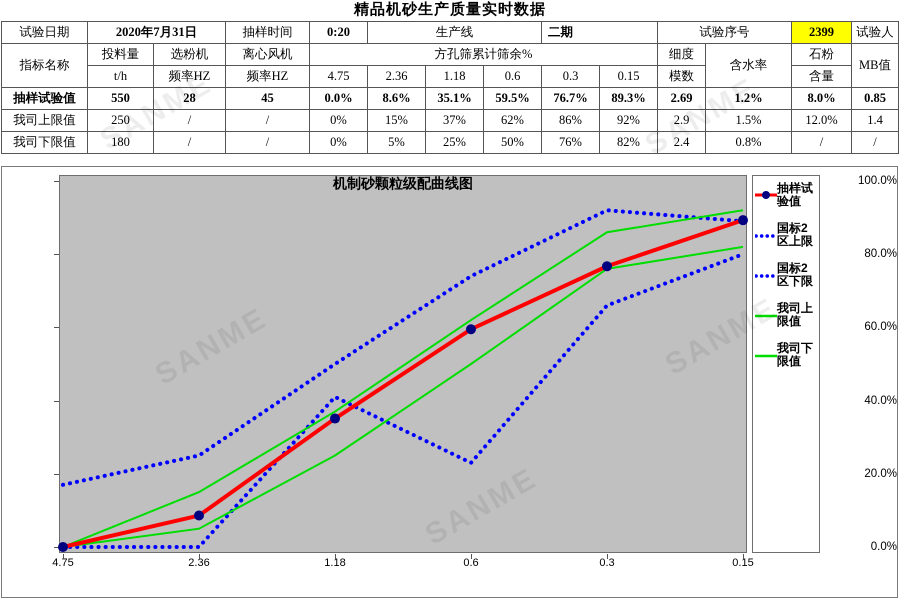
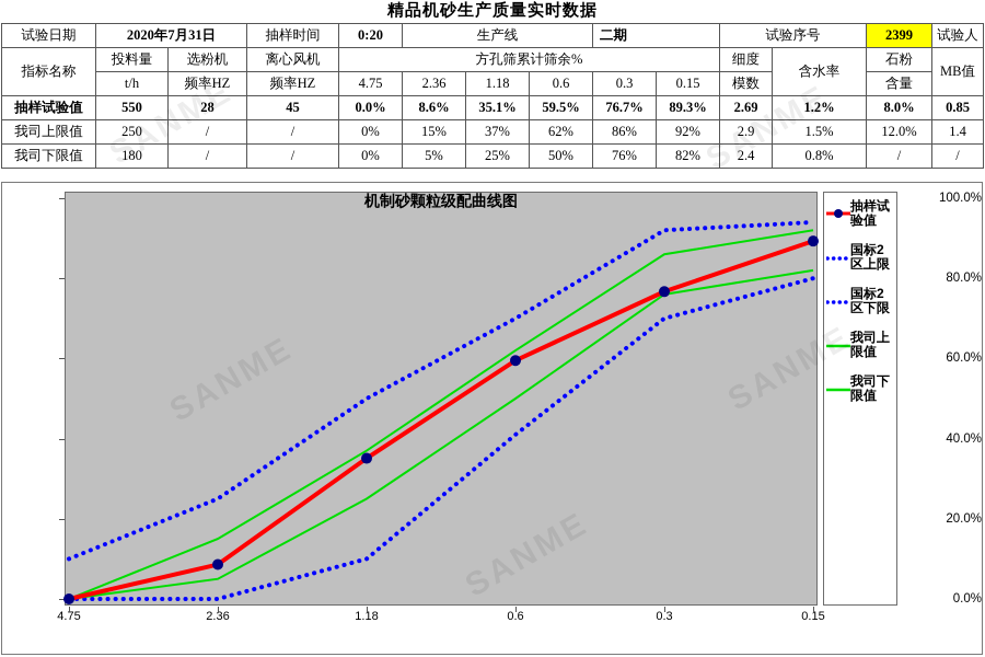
国标2区上限/4.75: 17% -> 10%
国标2区下限/1.18: 41% -> 10%
国标2区上限/0.6: 74% -> 70%
国标2区下限/0.6: 23% -> 41%
国标2区下限/0.3: 66% -> 70%
国标2区上限/0.15: 89% -> 94%
